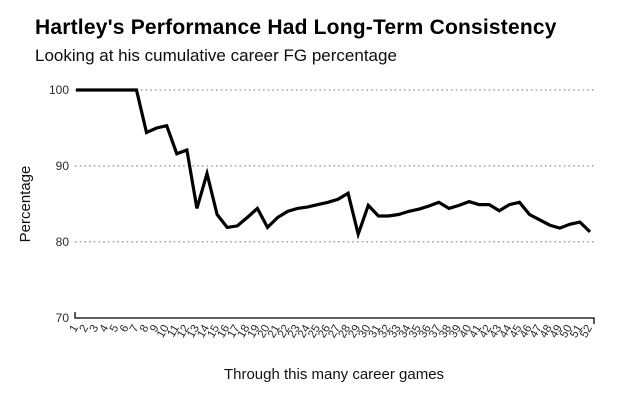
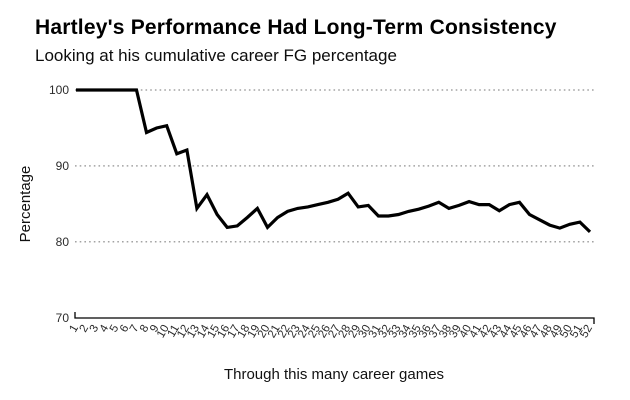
14: 89 -> 86
29: 81 -> 85
